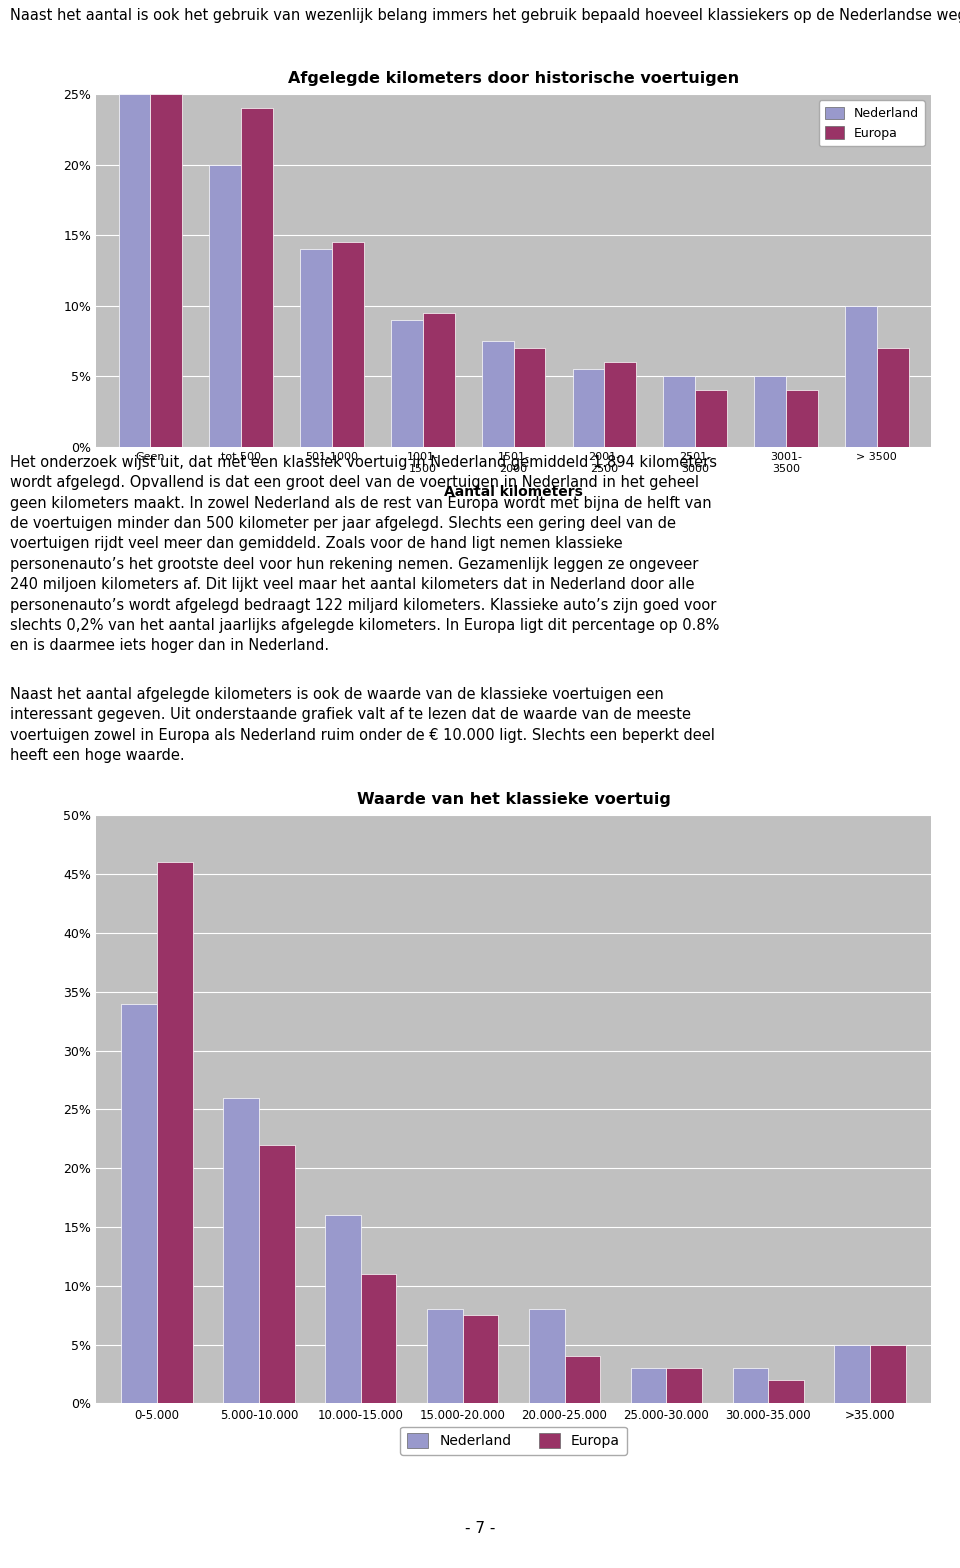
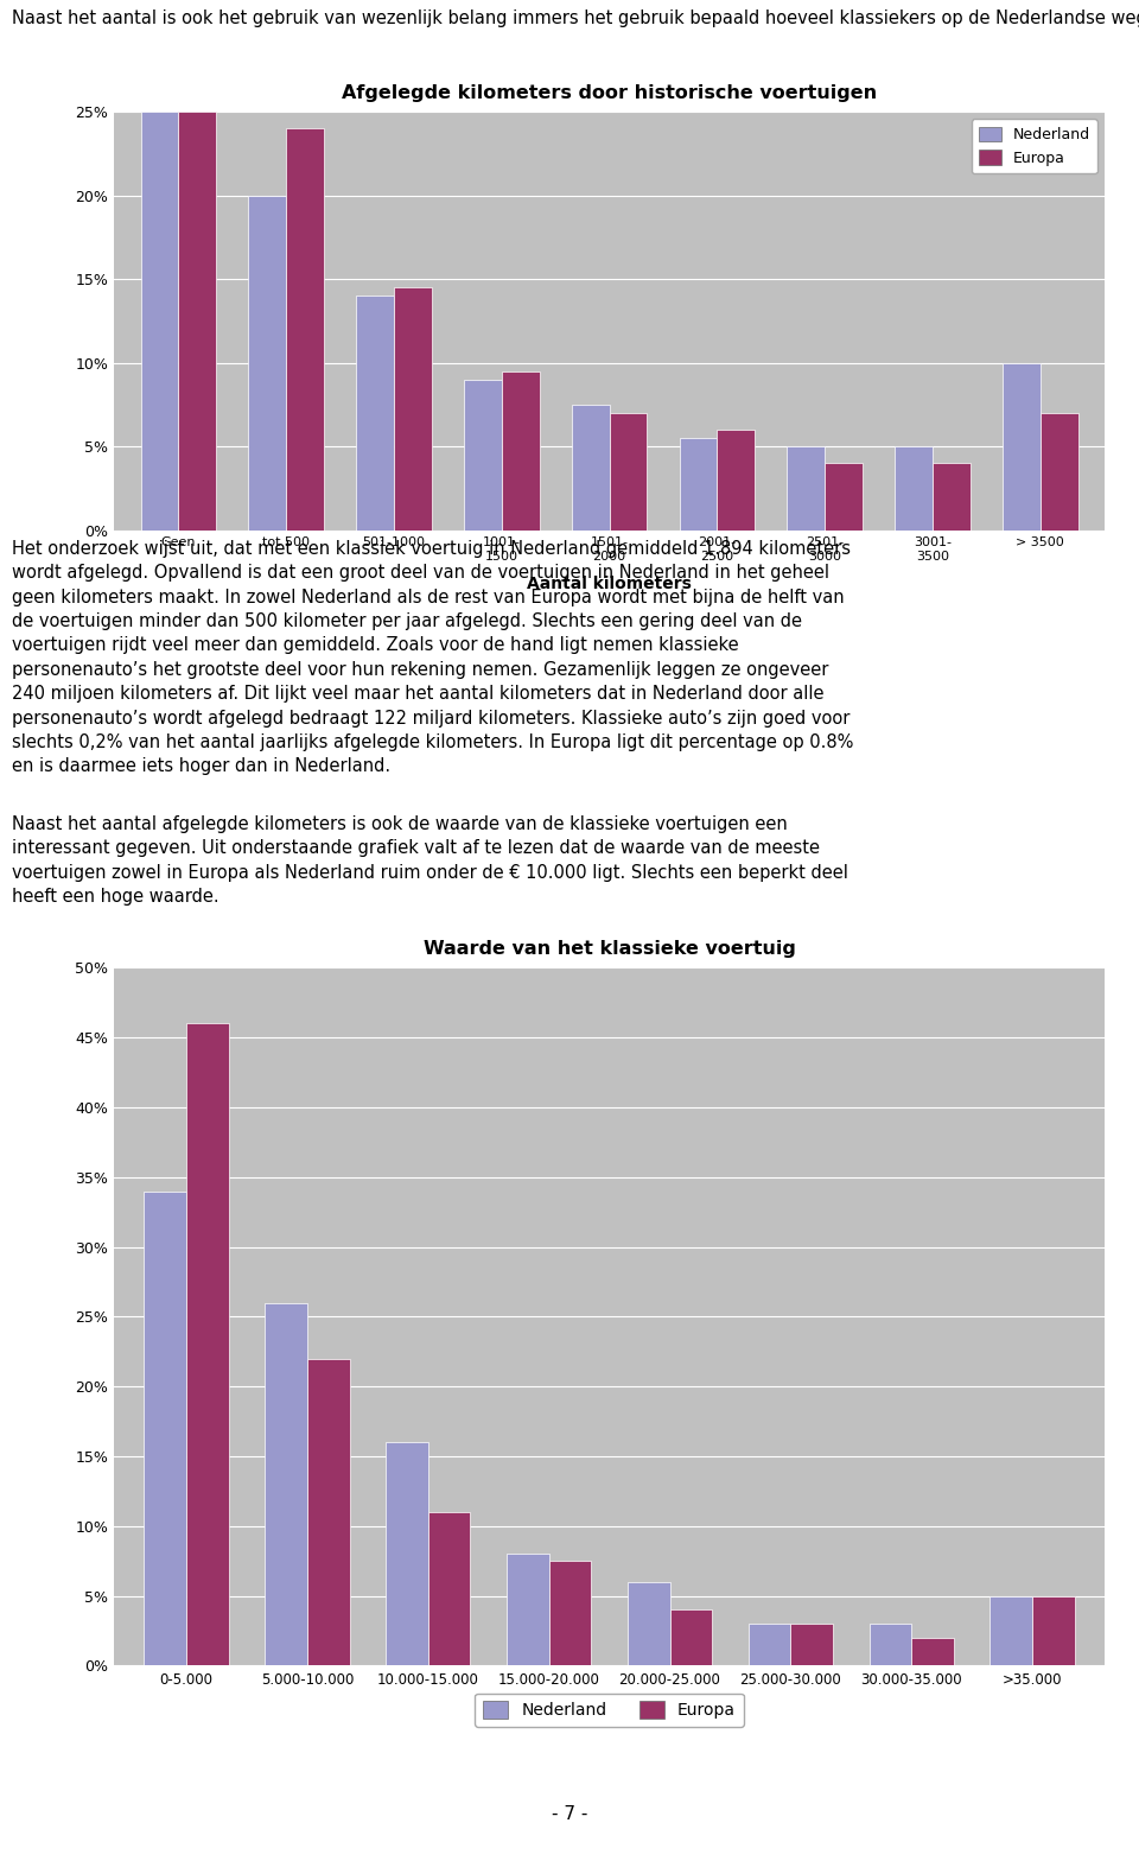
Waarde van het klassieke voertuig/Nederland/20.000-25.000: 8% -> 6%
